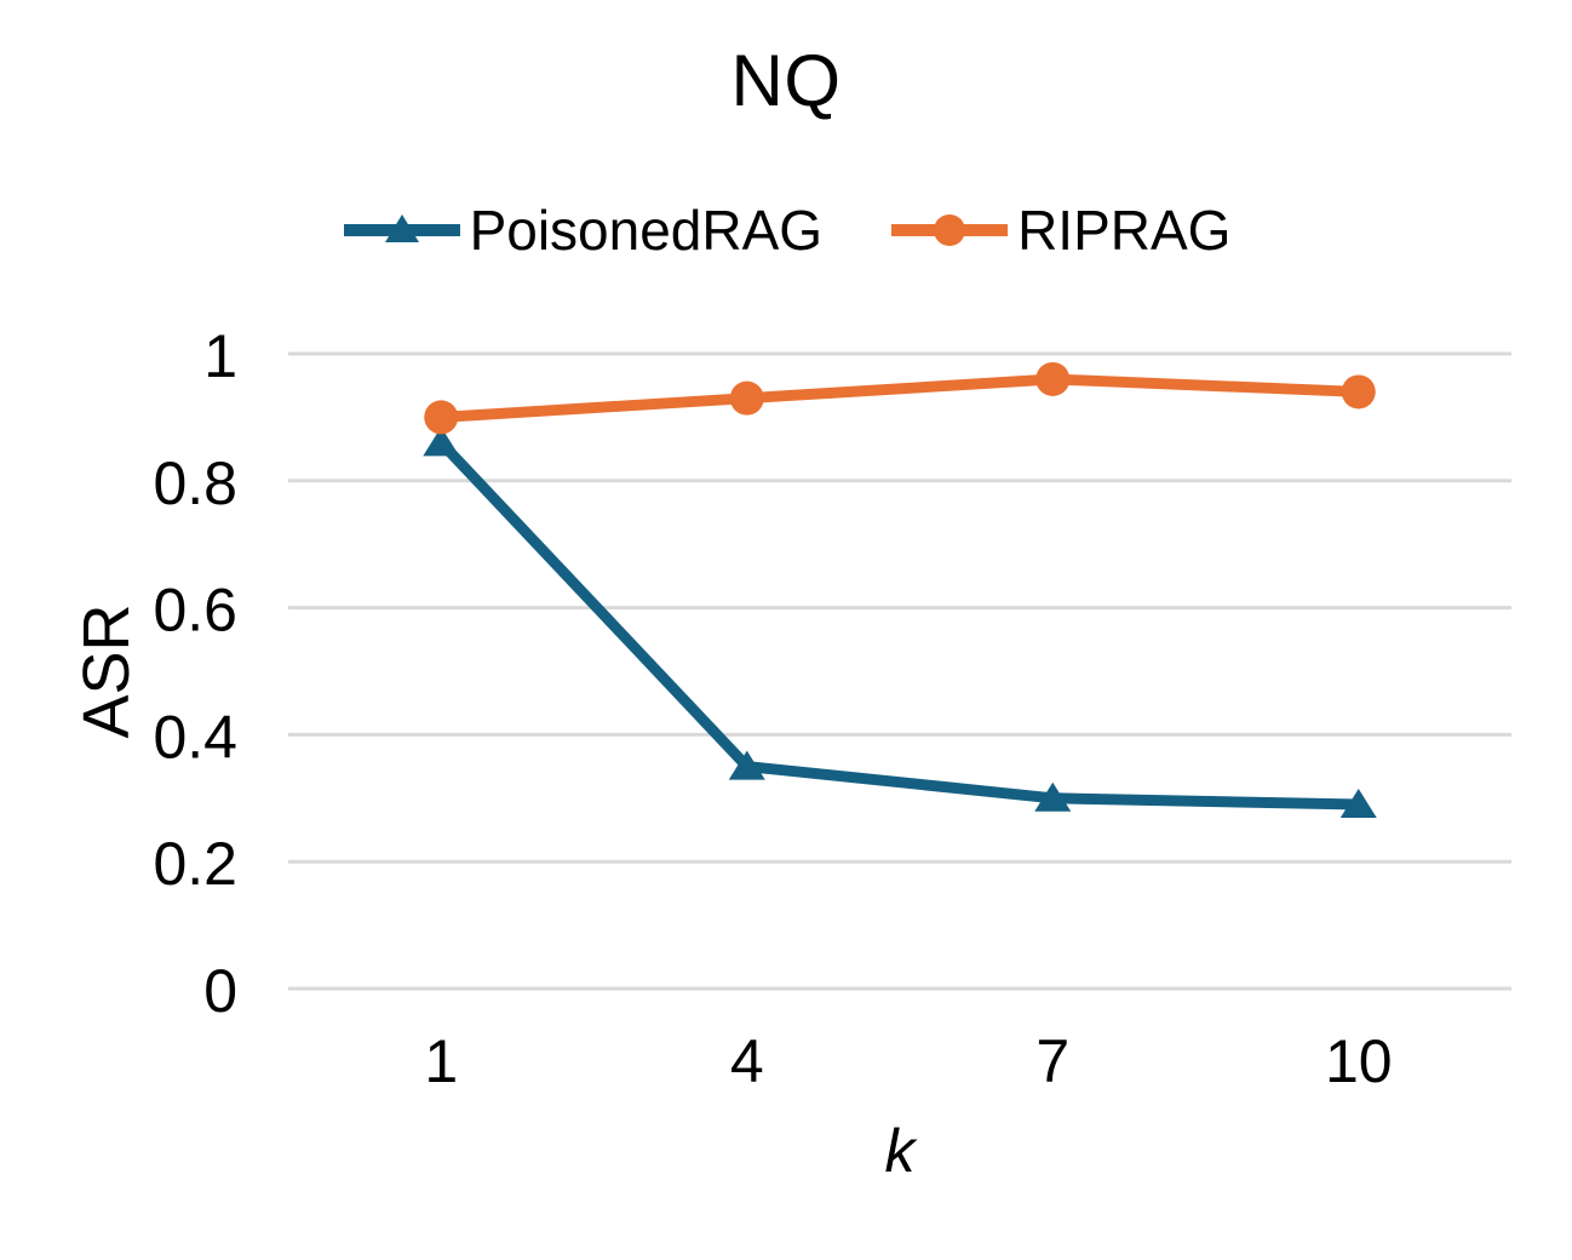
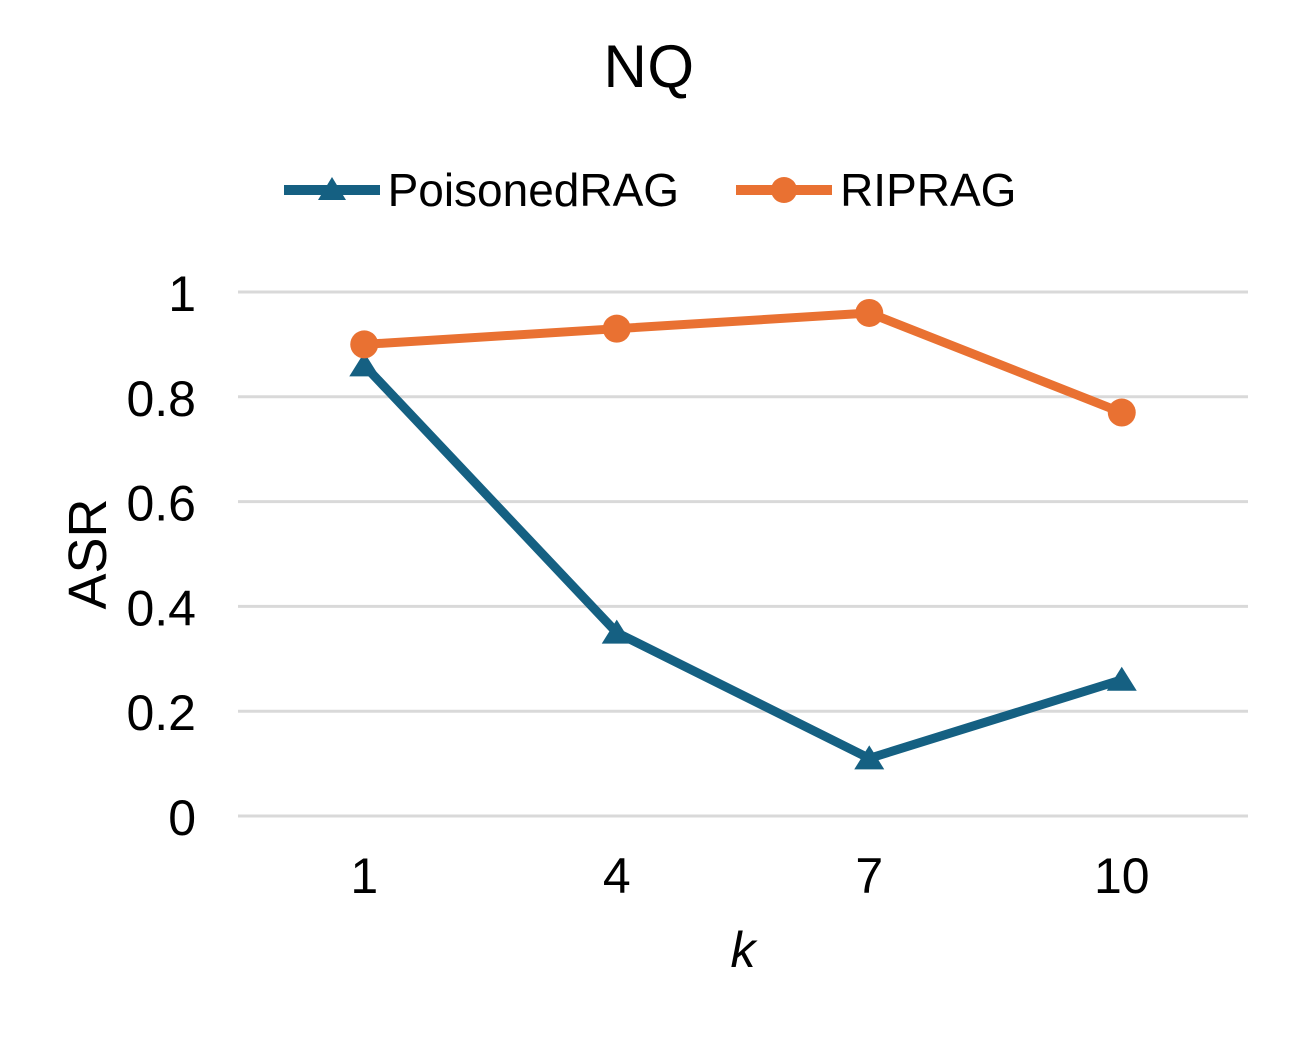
PoisonedRAG/7: 0.30 -> 0.11
PoisonedRAG/10: 0.29 -> 0.26
RIPRAG/10: 0.94 -> 0.77
